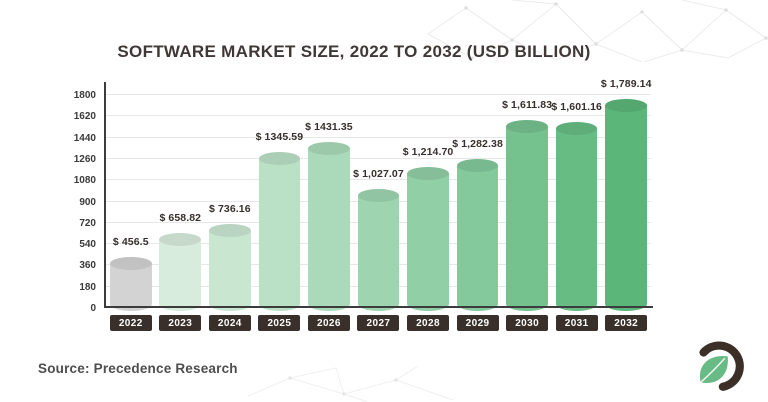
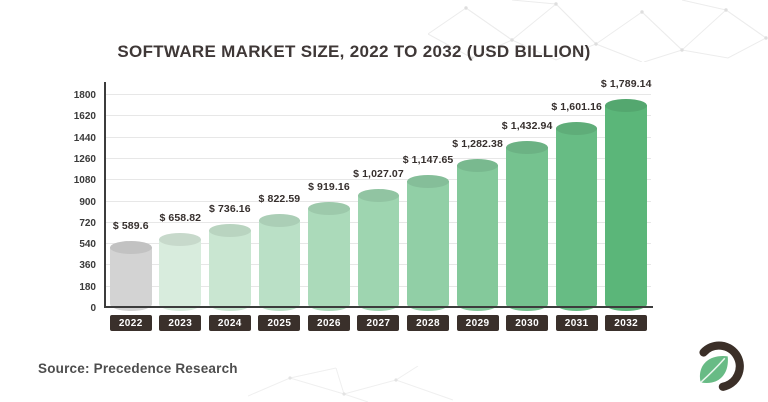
2022: 456.5 -> 589.6
2025: 1345.59 -> 822.59
2026: 1431.35 -> 919.16
2028: 1,214.70 -> 1,147.65
2030: 1,611.83 -> 1,432.94
